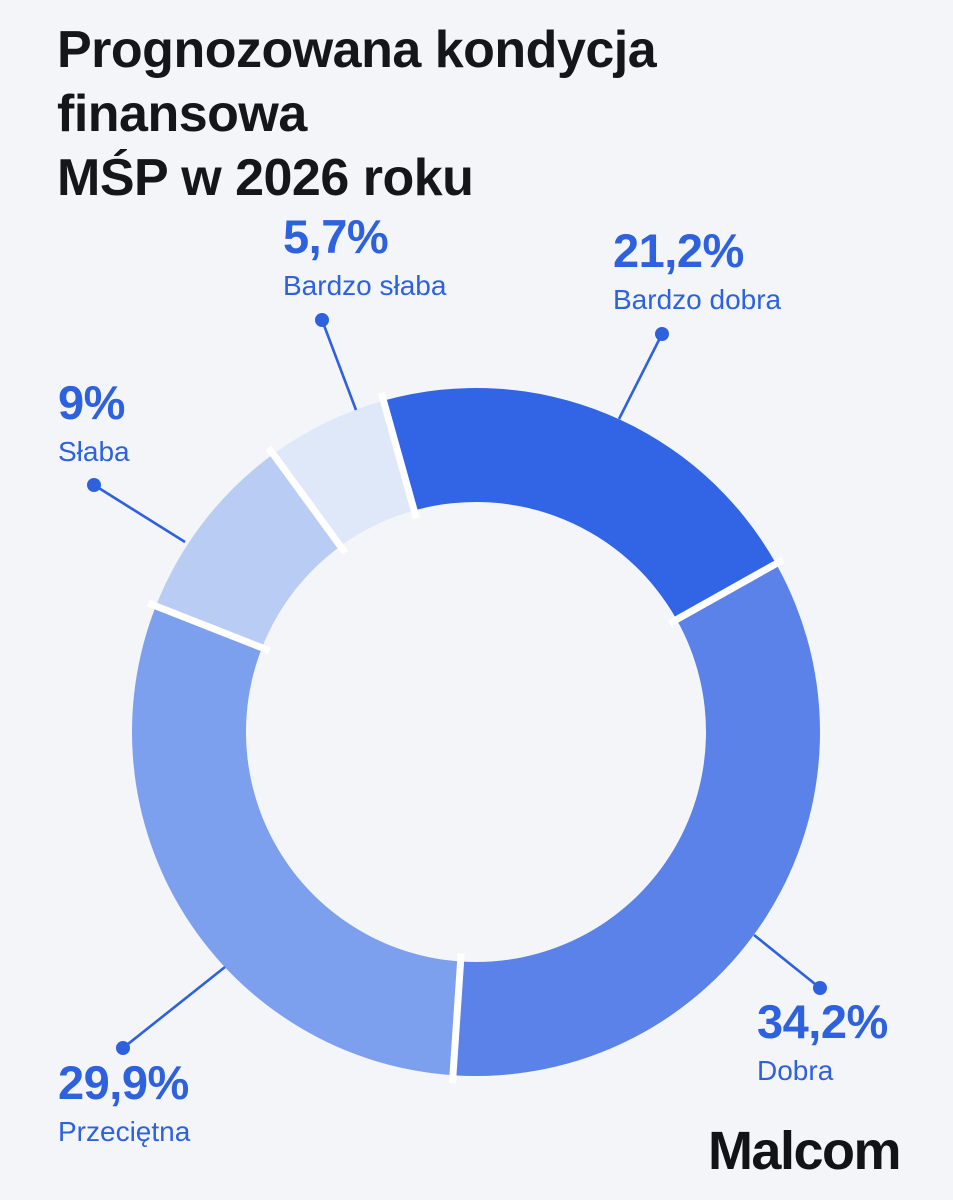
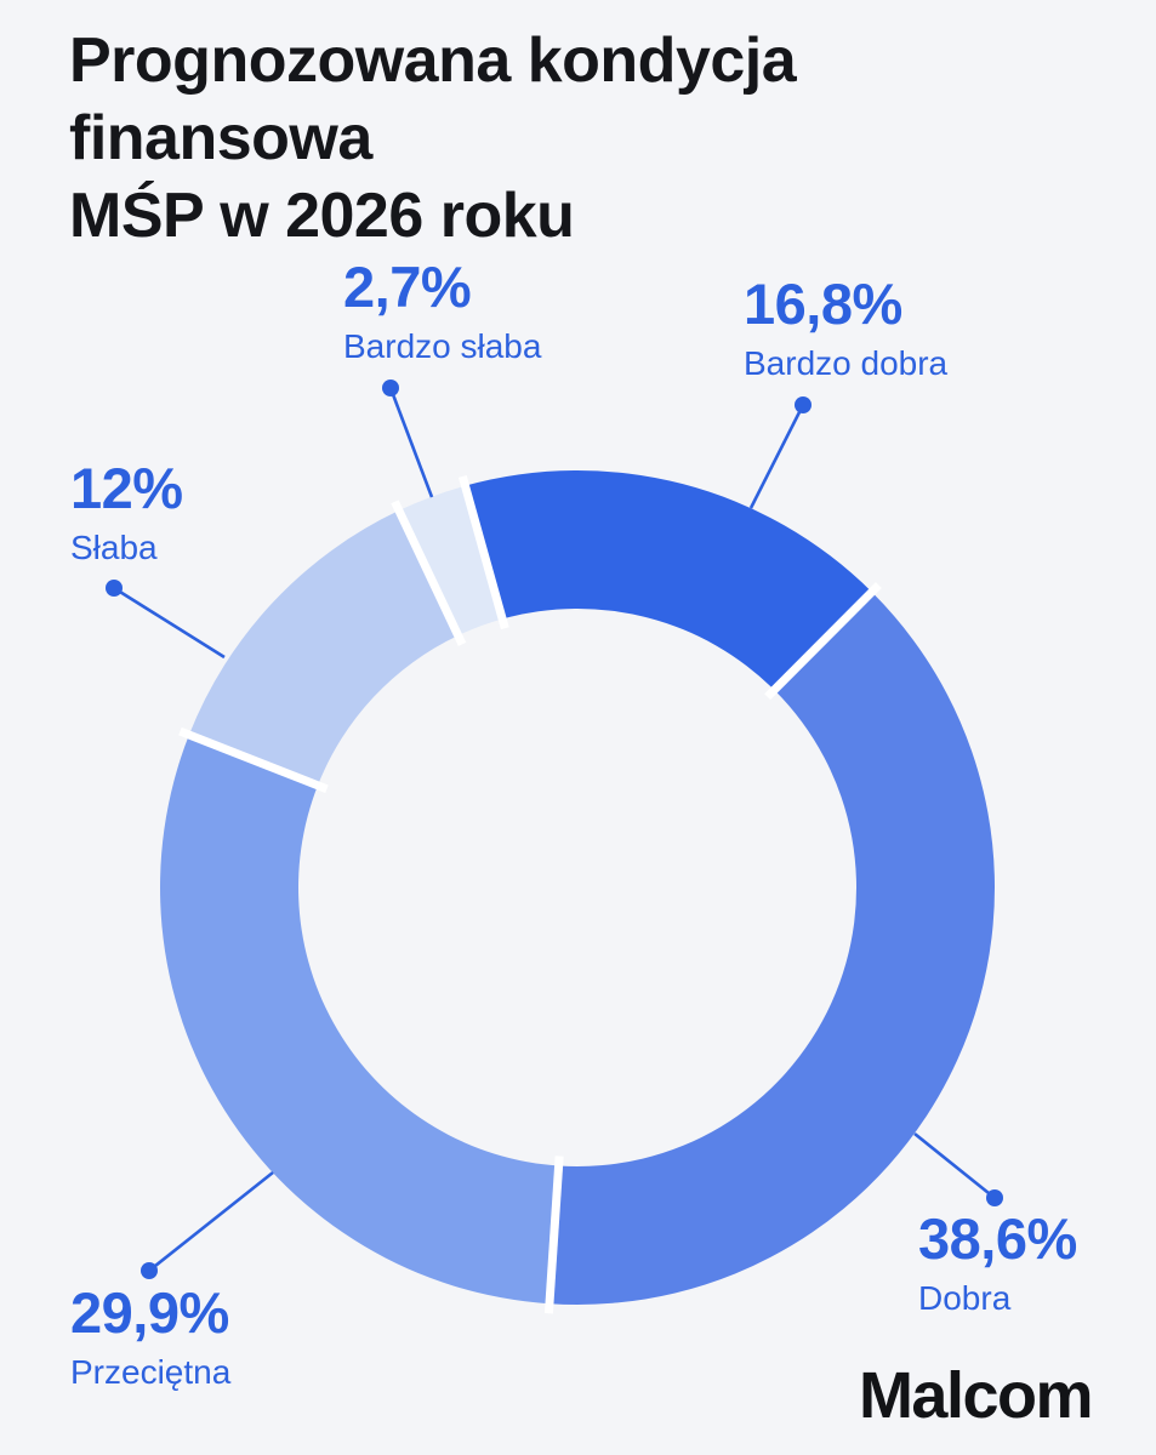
Bardzo dobra: 21,2% -> 16,8%
Dobra: 34,2% -> 38,6%
Słaba: 9% -> 12%
Bardzo słaba: 5,7% -> 2,7%
